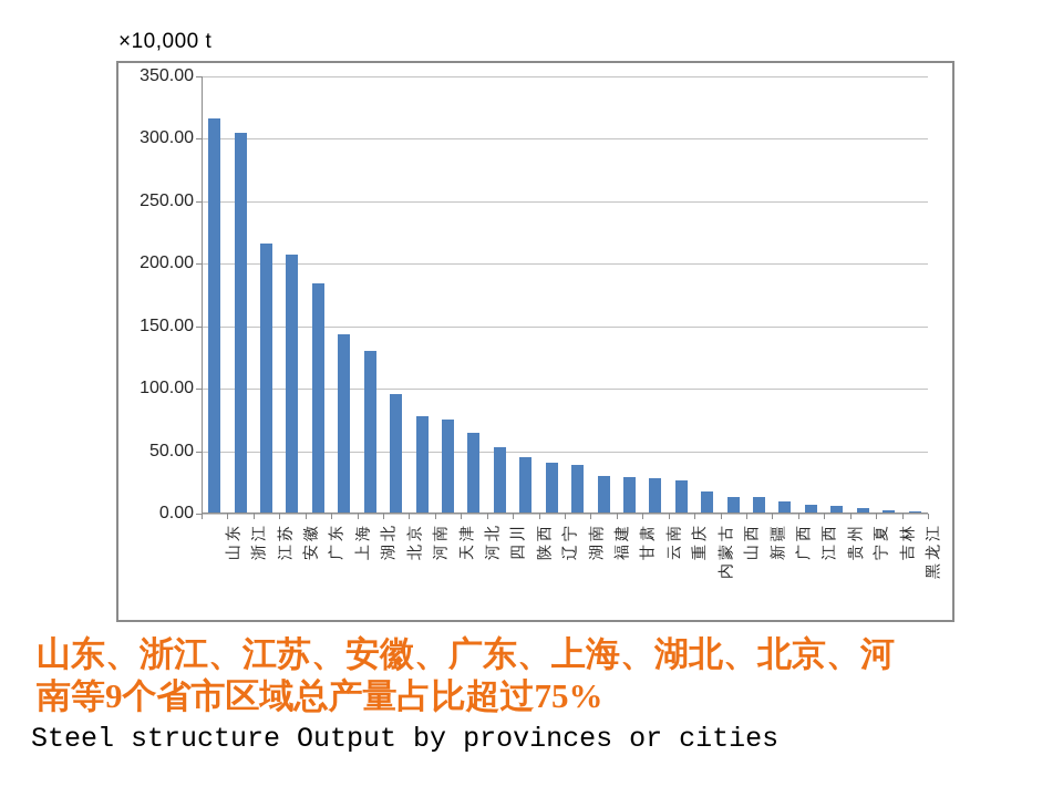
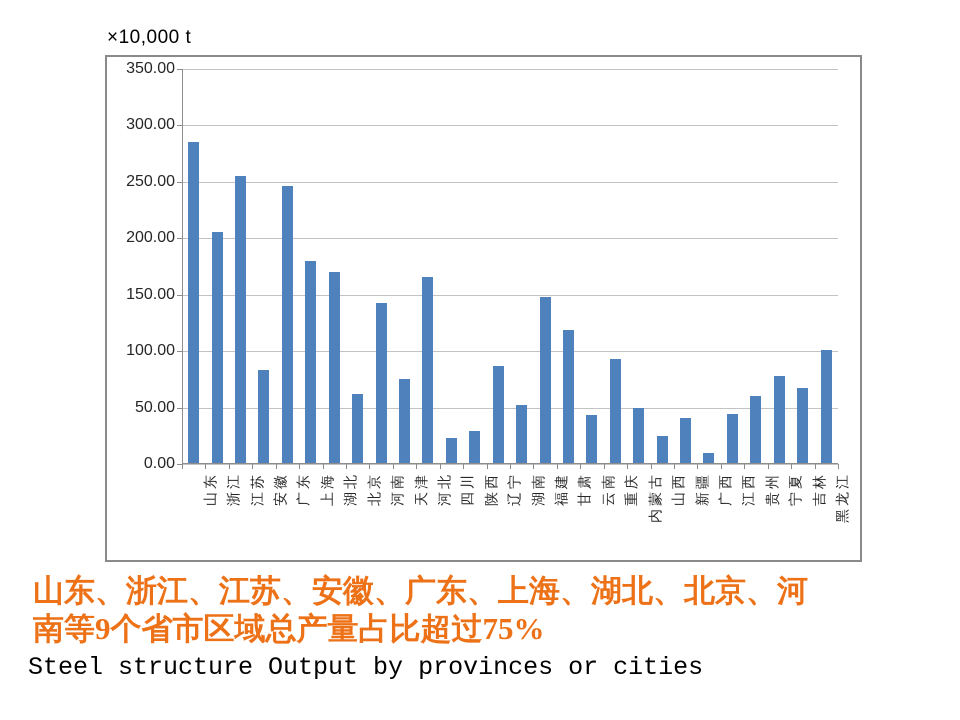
山东: 316 -> 285
浙江: 305 -> 206
江苏: 216 -> 255
安徽: 207 -> 83
广东: 184 -> 246
上海: 144 -> 180
湖北: 130 -> 170
北京: 96 -> 62
河南: 78 -> 143
河北: 65 -> 166
四川: 53 -> 23
陕西: 45 -> 29
辽宁: 41 -> 87
湖南: 39 -> 52
福建: 30 -> 148
甘肃: 29 -> 119
云南: 28 -> 43
重庆: 27 -> 93
内蒙古: 18 -> 50
山西: 14 -> 25
新疆: 14 -> 41
江西: 7 -> 44
贵州: 6 -> 60
宁夏: 4 -> 78
吉林: 2 -> 67
黑龙江: 2 -> 101
